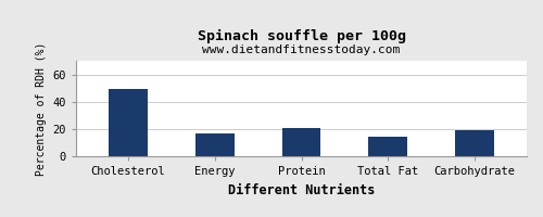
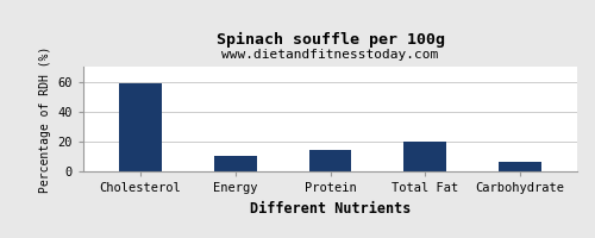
Cholesterol: 49 -> 59
Energy: 17 -> 10
Protein: 21 -> 14
Total Fat: 14 -> 20
Carbohydrate: 19 -> 6
